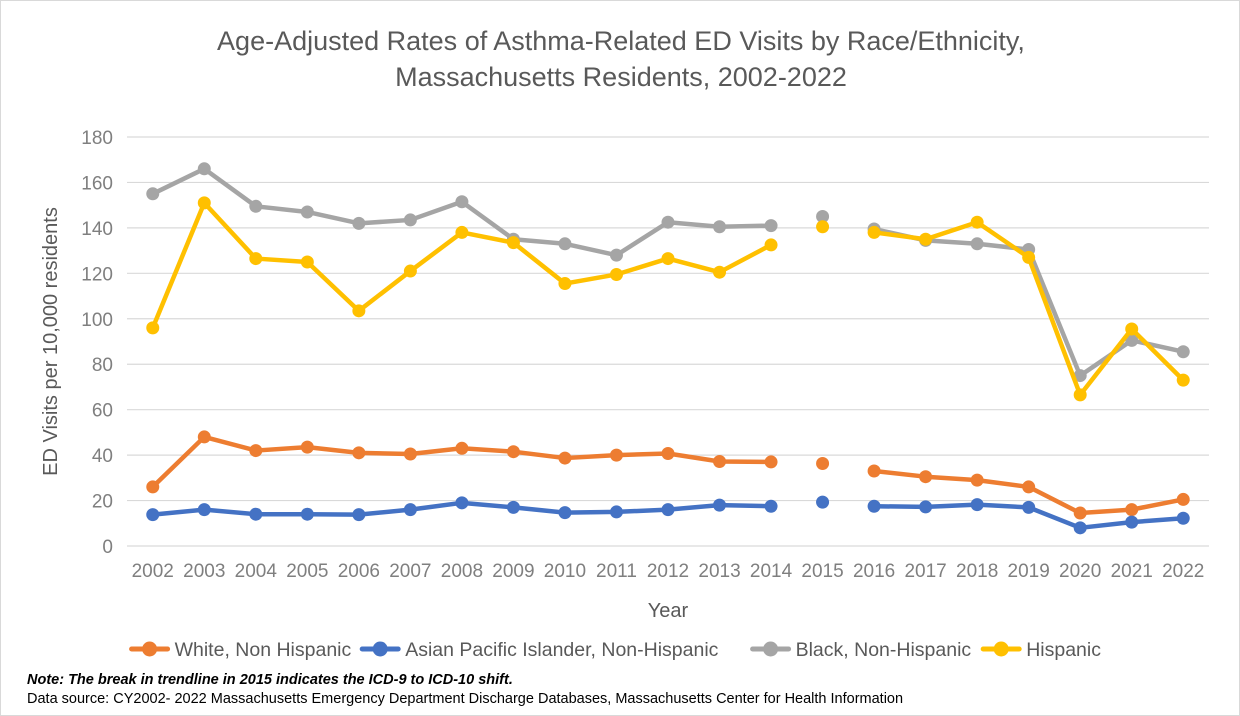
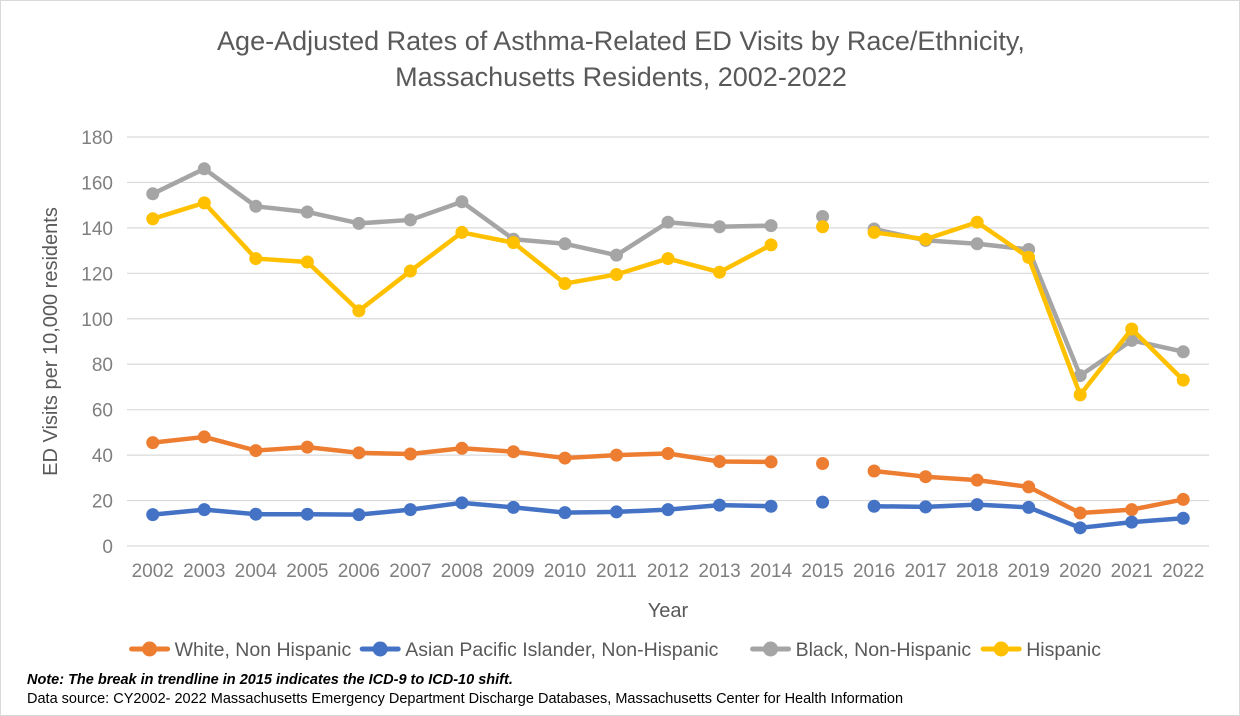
White, Non Hispanic/2002: 26 -> 46
Hispanic/2002: 96 -> 144
